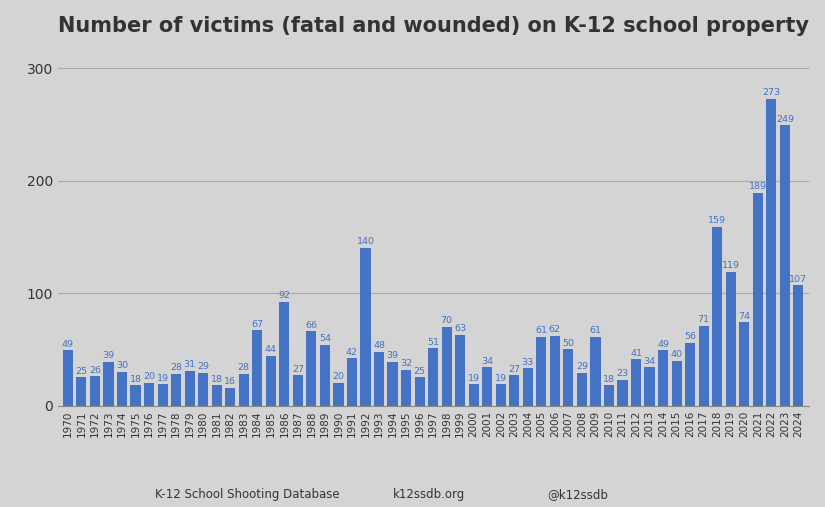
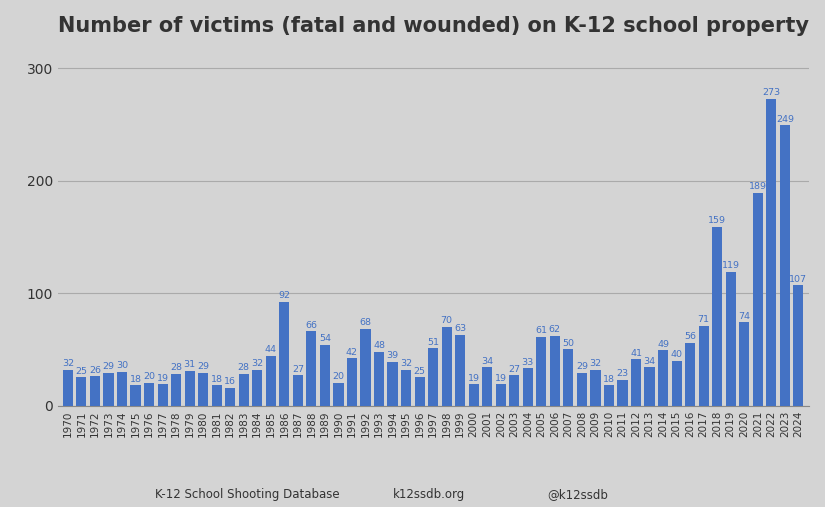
1970: 49 -> 32
1973: 39 -> 29
1984: 67 -> 32
1992: 140 -> 68
2009: 61 -> 32
